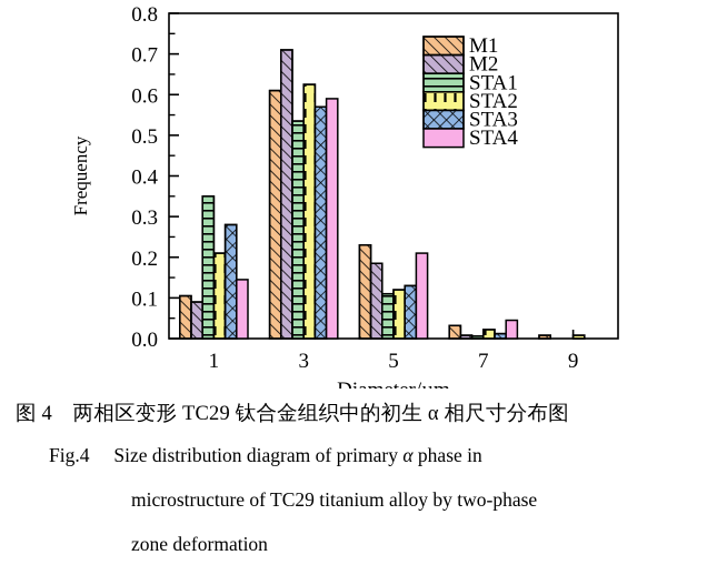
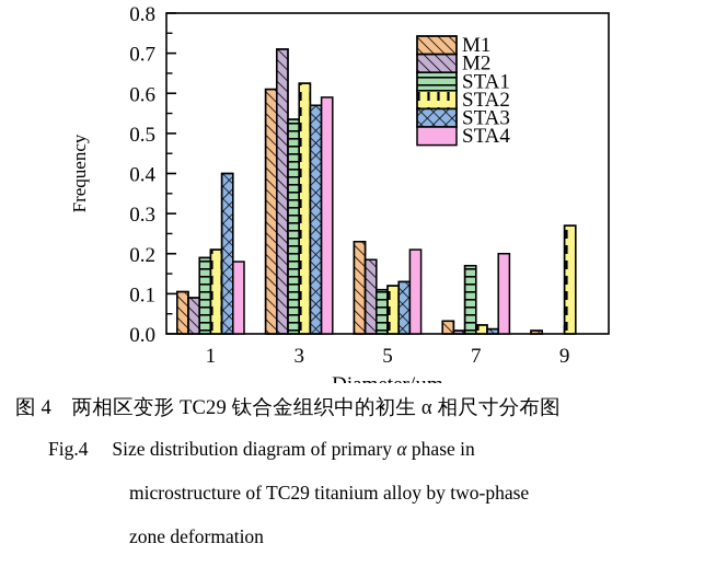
STA1/1: 0.35 -> 0.19
STA3/1: 0.28 -> 0.40
STA4/1: 0.14 -> 0.18
STA1/7: 0.01 -> 0.17
STA4/7: 0.04 -> 0.20
STA2/9: 0.01 -> 0.27
